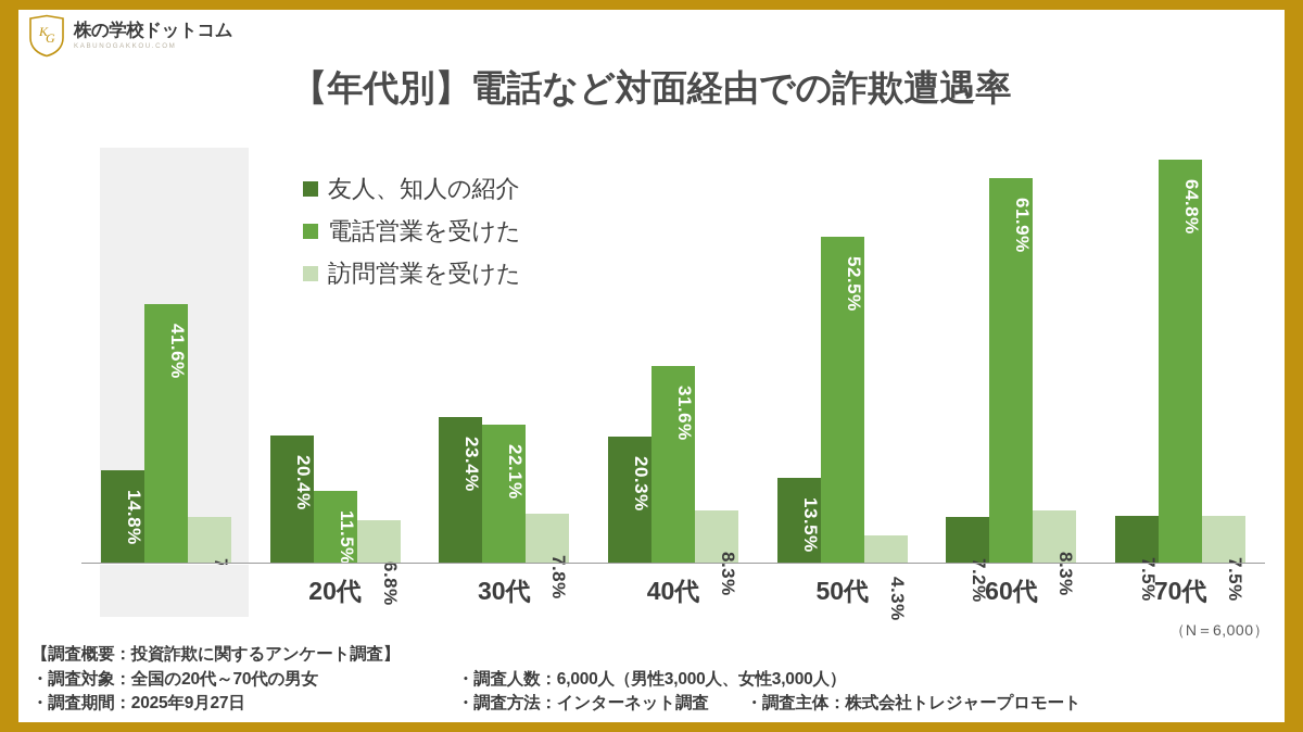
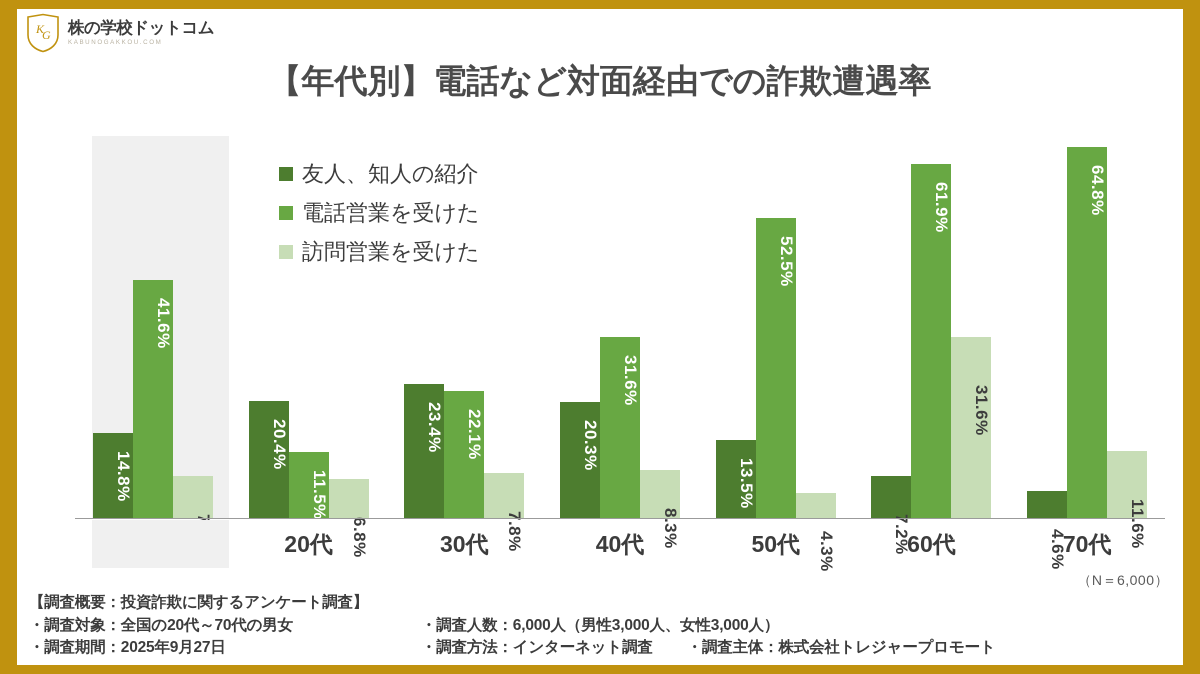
訪問営業を受けた/60代: 8.3% -> 31.6%
友人、知人の紹介/70代: 7.5% -> 4.6%
訪問営業を受けた/70代: 7.5% -> 11.6%
